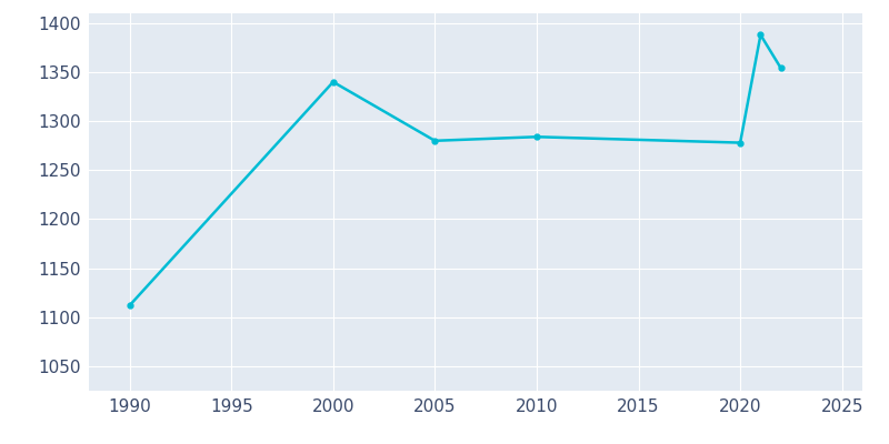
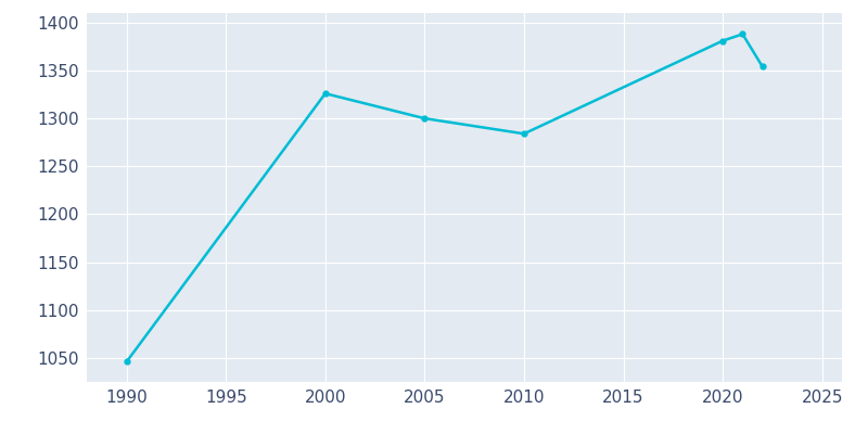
1990: 1112 -> 1046
2000: 1340 -> 1326
2005: 1280 -> 1300
2020: 1278 -> 1381
